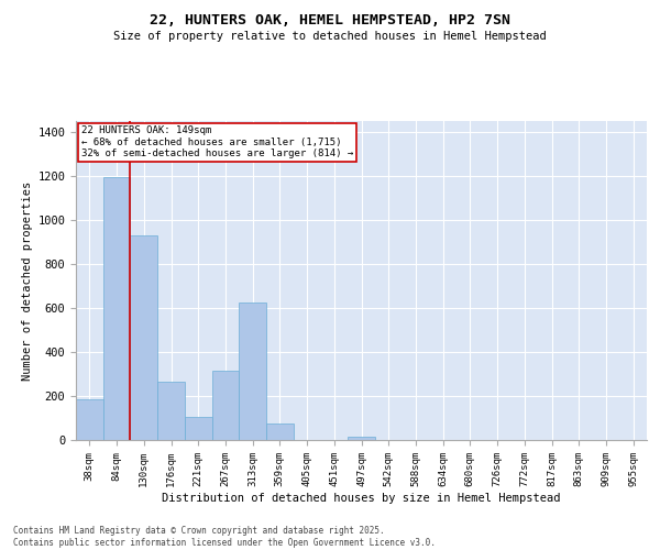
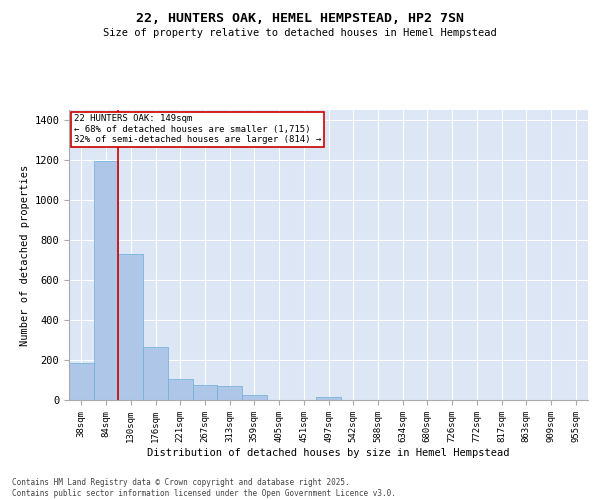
130sqm: 930 -> 730
267sqm: 315 -> 75
313sqm: 625 -> 70
359sqm: 75 -> 25
